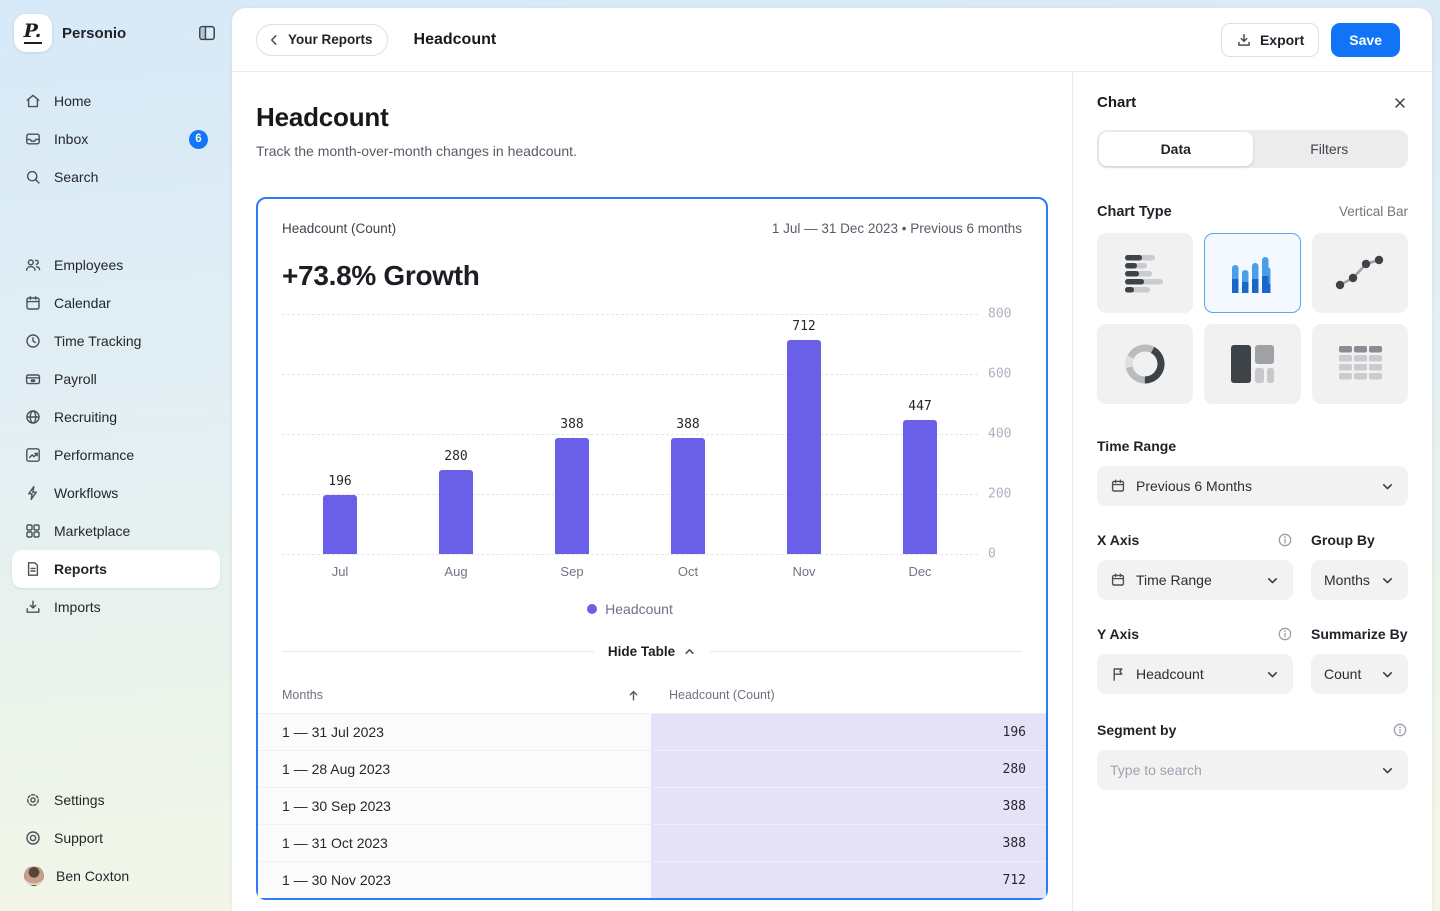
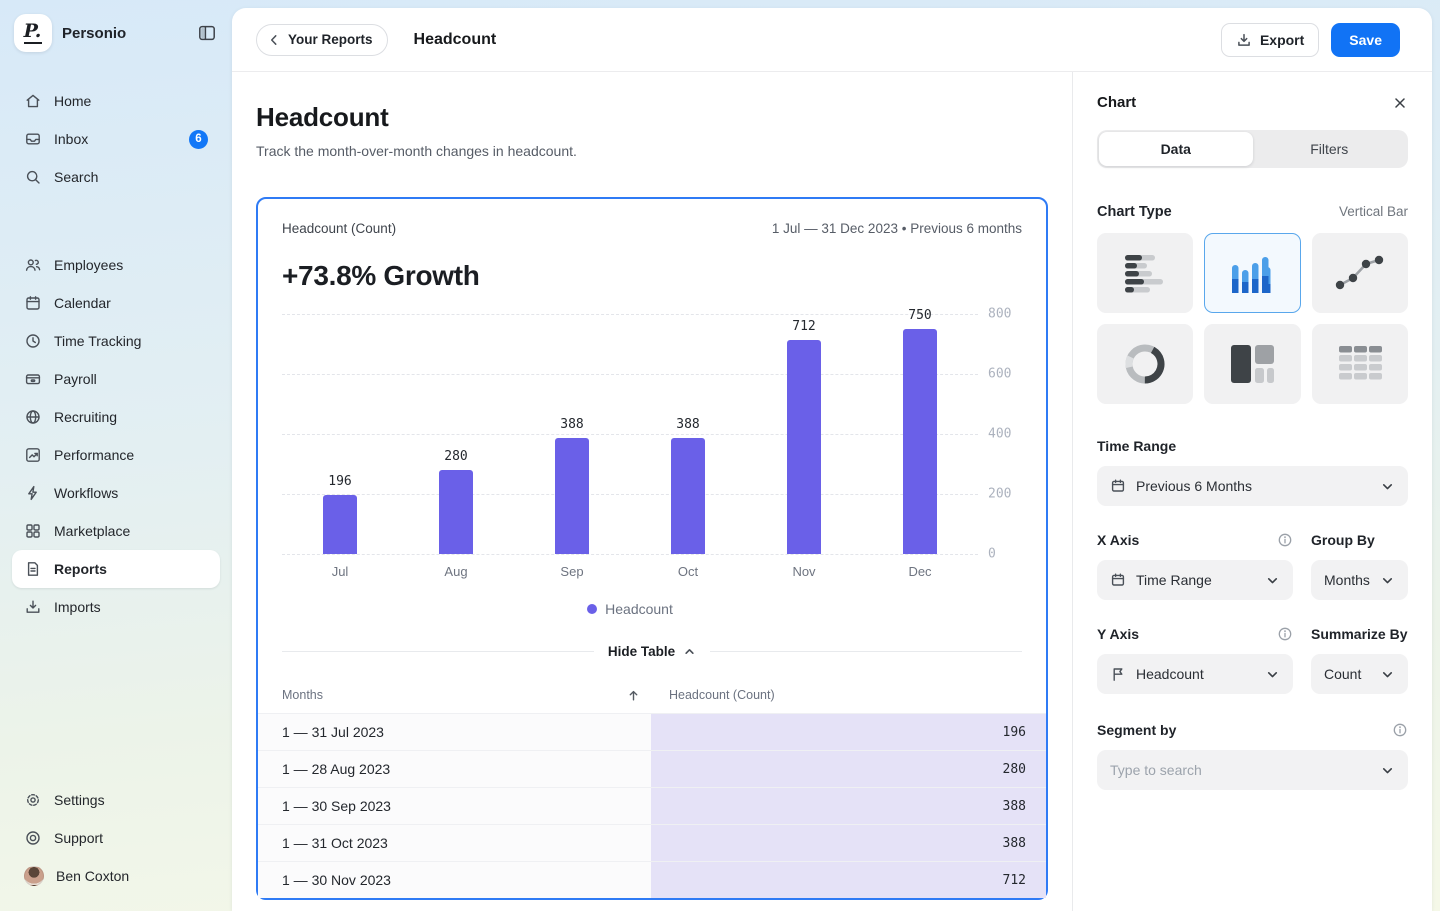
Dec: 447 -> 750
